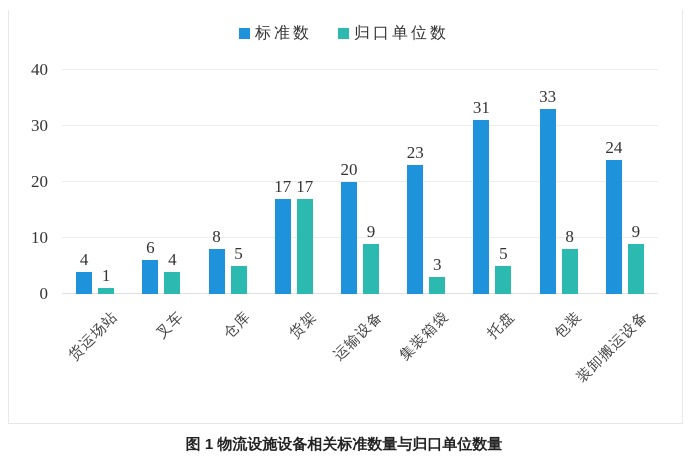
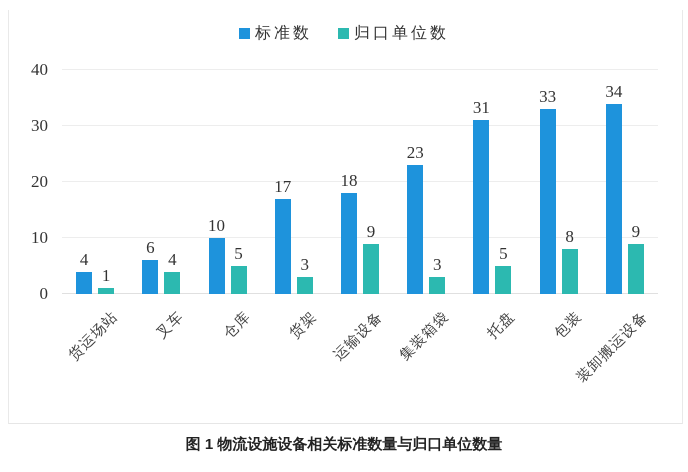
标准数/仓库: 8 -> 10
归口单位数/货架: 17 -> 3
标准数/运输设备: 20 -> 18
标准数/装卸搬运设备: 24 -> 34
